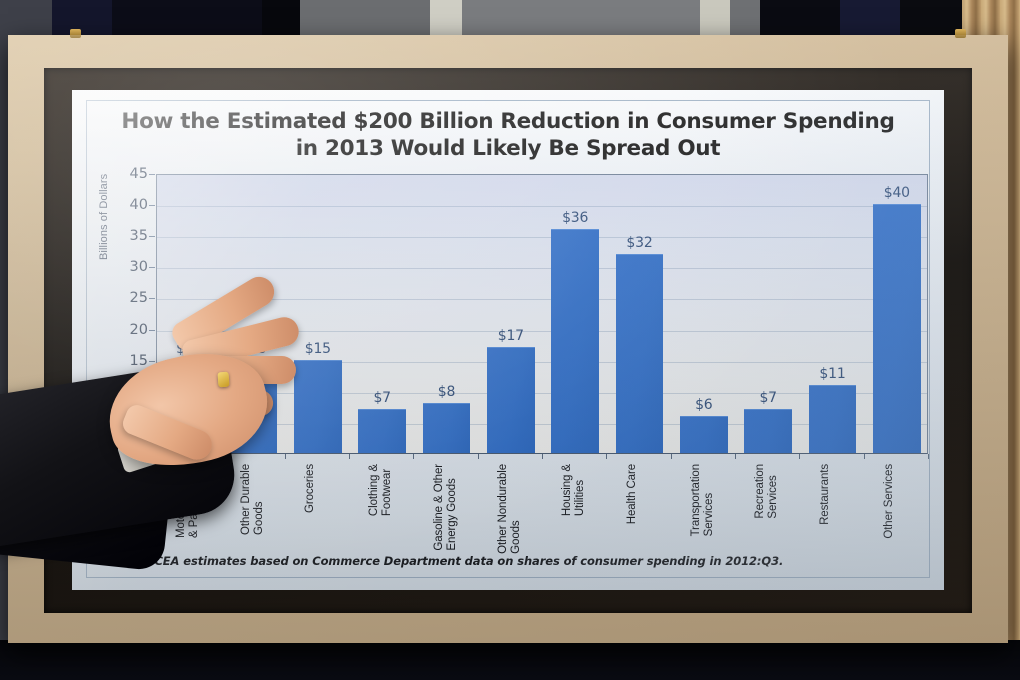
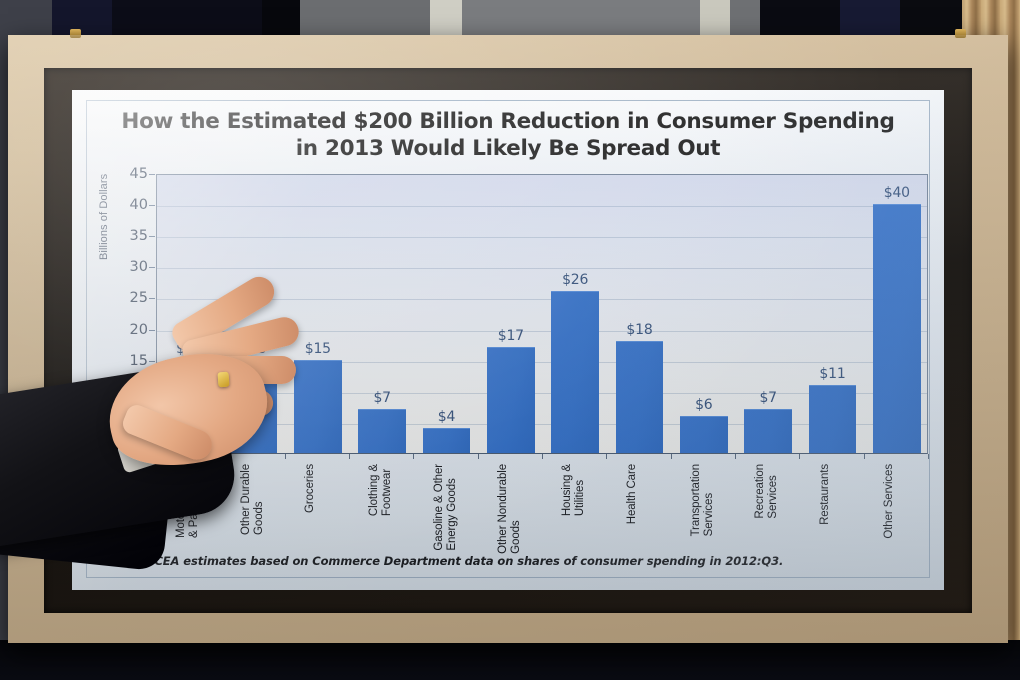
Gasoline & Other Energy Goods: $8 -> $4
Housing & Utilities: $36 -> $26
Health Care: $32 -> $18
